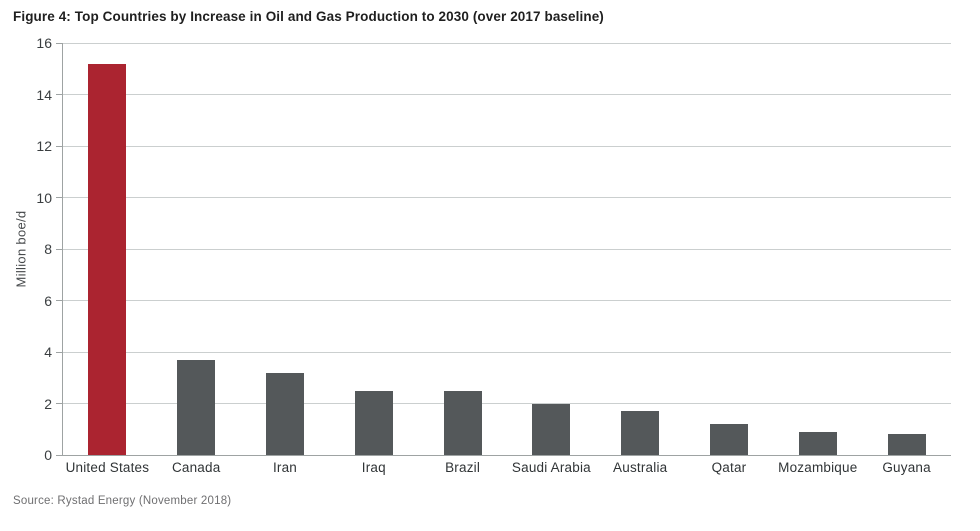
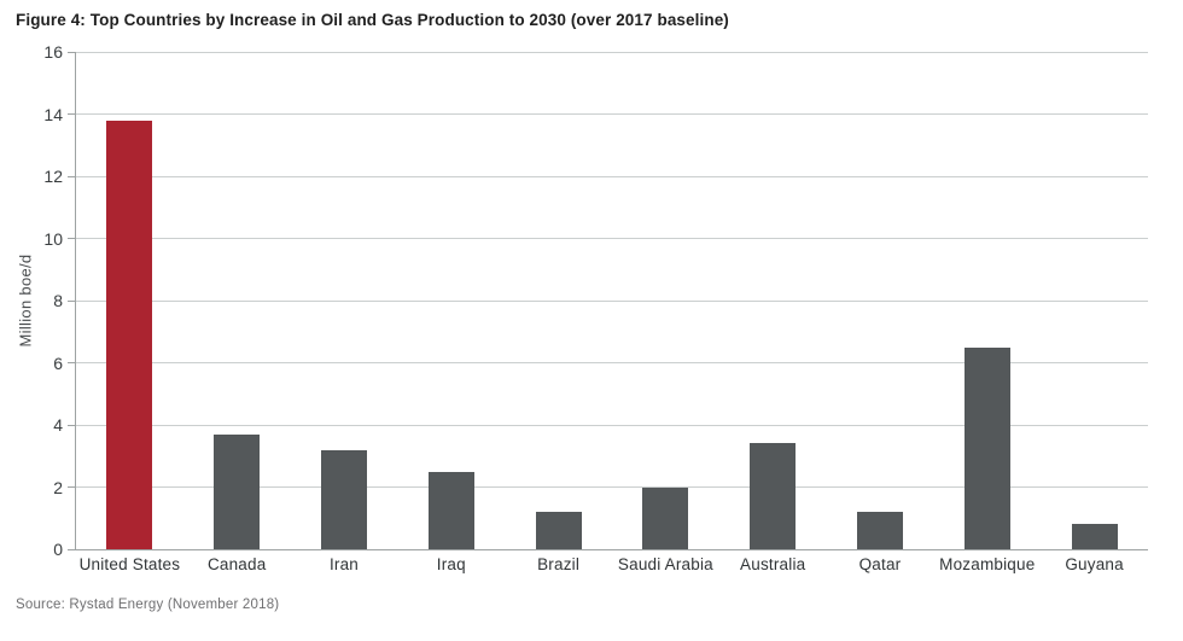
United States: 15.2 -> 13.8
Brazil: 2.5 -> 1.2
Australia: 1.7 -> 3.4
Mozambique: 0.9 -> 6.5
